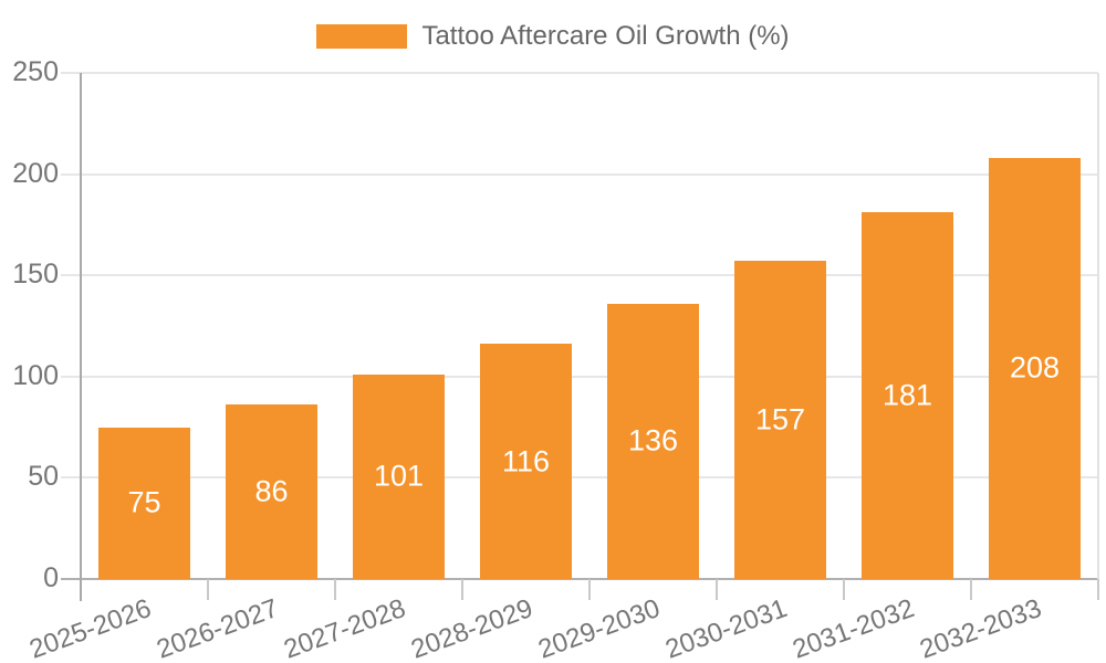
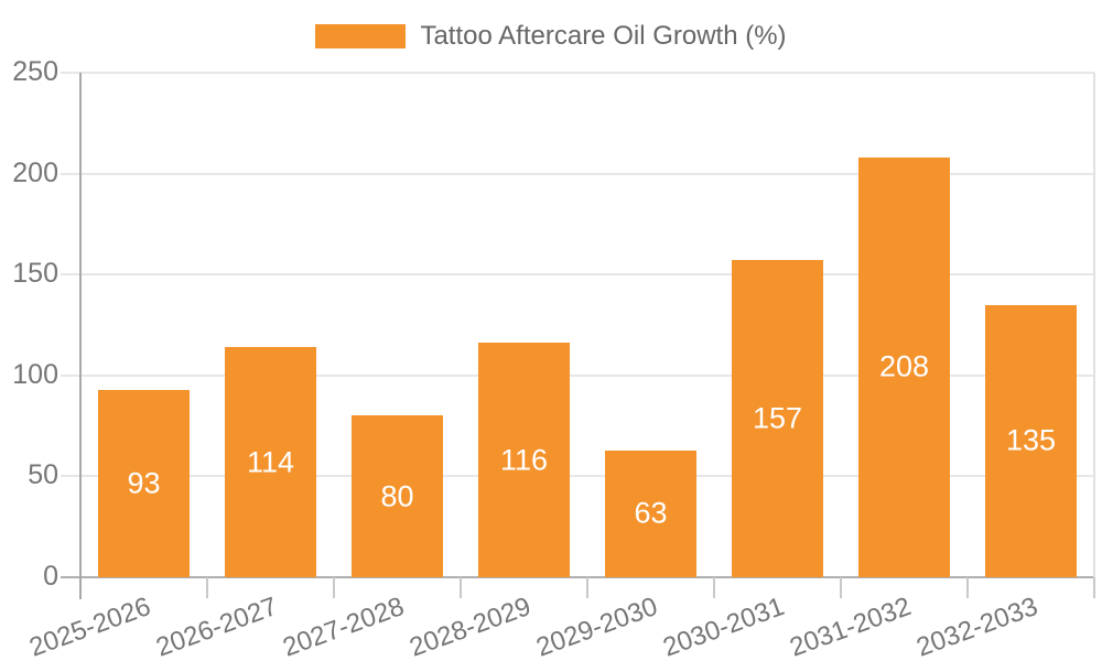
2025-2026: 75 -> 93
2026-2027: 86 -> 114
2027-2028: 101 -> 80
2029-2030: 136 -> 63
2031-2032: 181 -> 208
2032-2033: 208 -> 135
